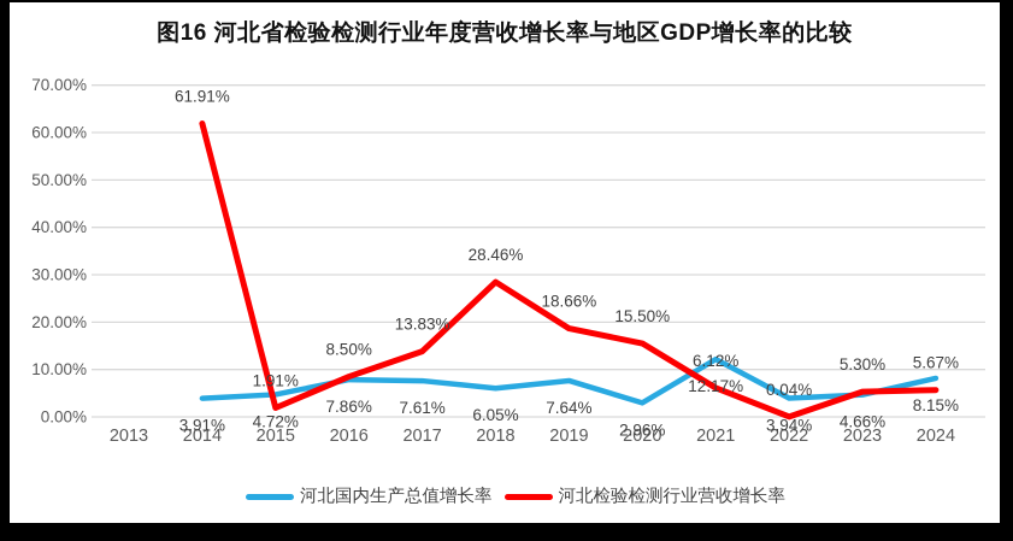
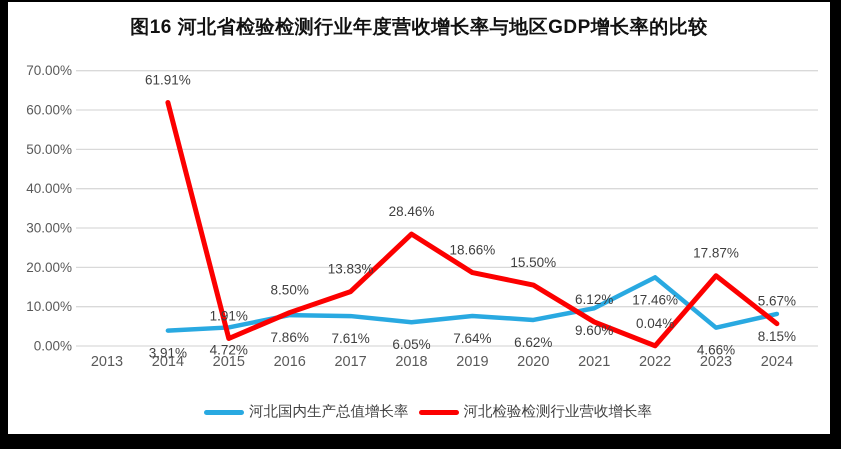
河北国内生产总值增长率/2020: 2.96% -> 6.62%
河北国内生产总值增长率/2021: 12.17% -> 9.60%
河北国内生产总值增长率/2022: 3.94% -> 17.46%
河北检验检测行业营收增长率/2023: 5.30% -> 17.87%
